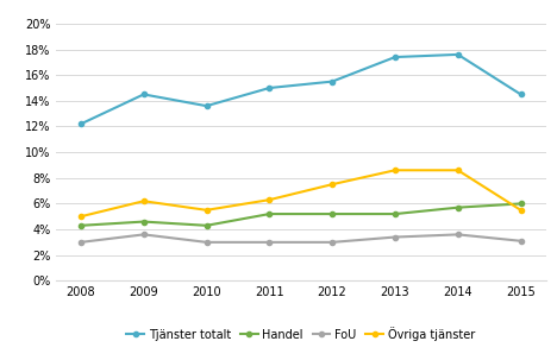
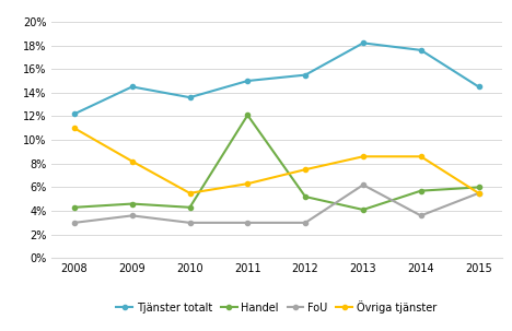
Övriga tjänster/2008: 5.0% -> 11.0%
Övriga tjänster/2009: 6.2% -> 8.2%
Handel/2011: 5.2% -> 12.1%
Tjänster totalt/2013: 17.4% -> 18.2%
Handel/2013: 5.2% -> 4.1%
FoU/2013: 3.4% -> 6.2%
FoU/2015: 3.1% -> 5.5%
